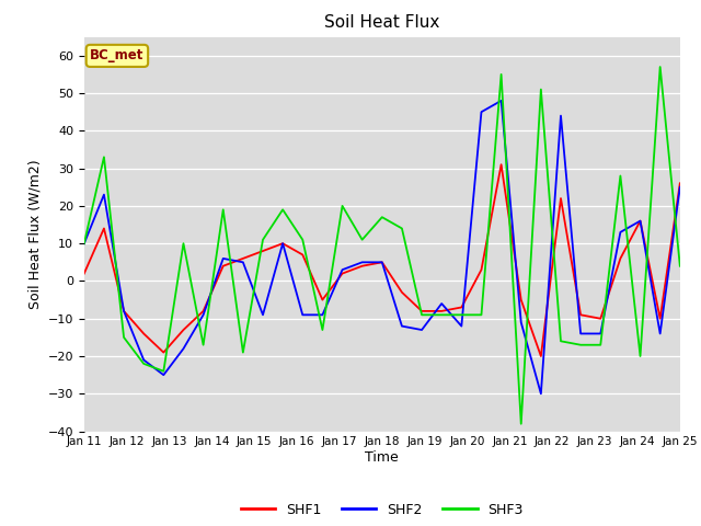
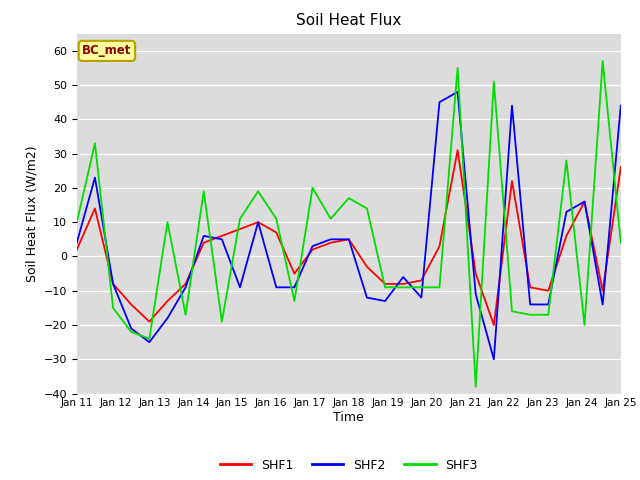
SHF2/Jan 11: 10 -> 4
SHF2/Jan 25: 25 -> 44
